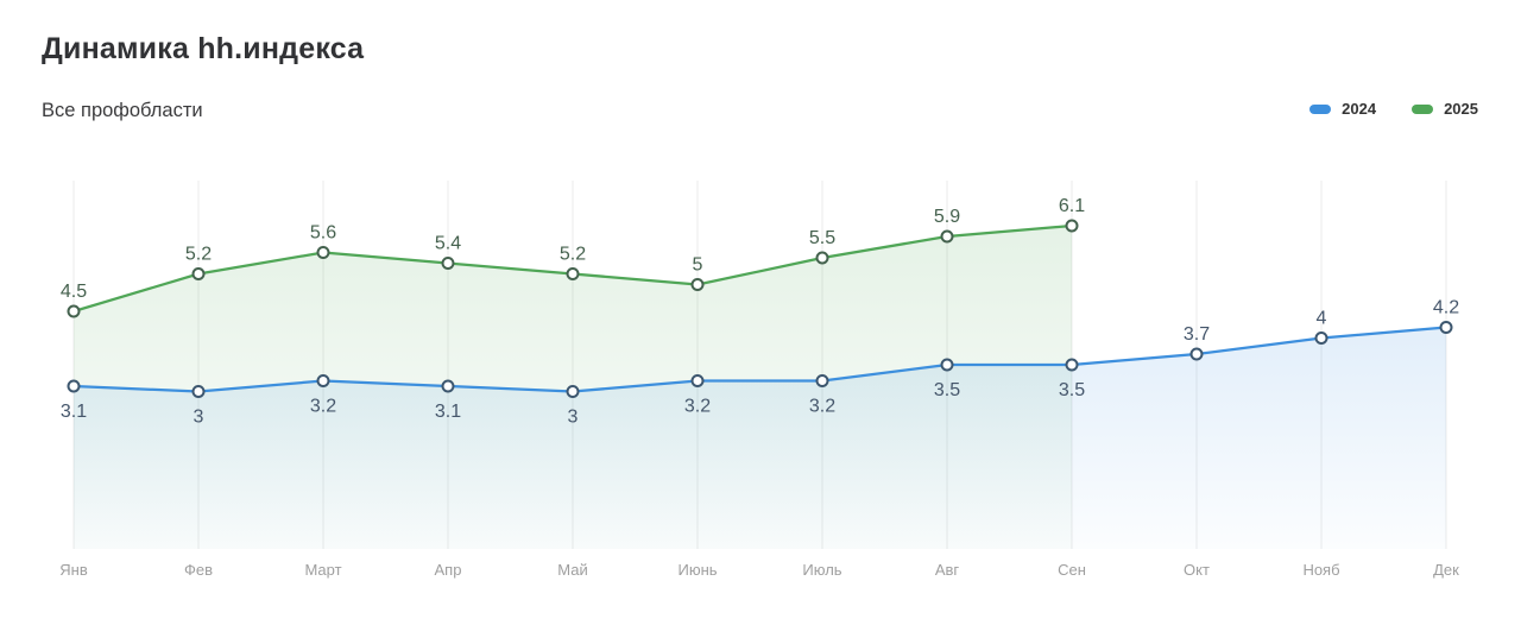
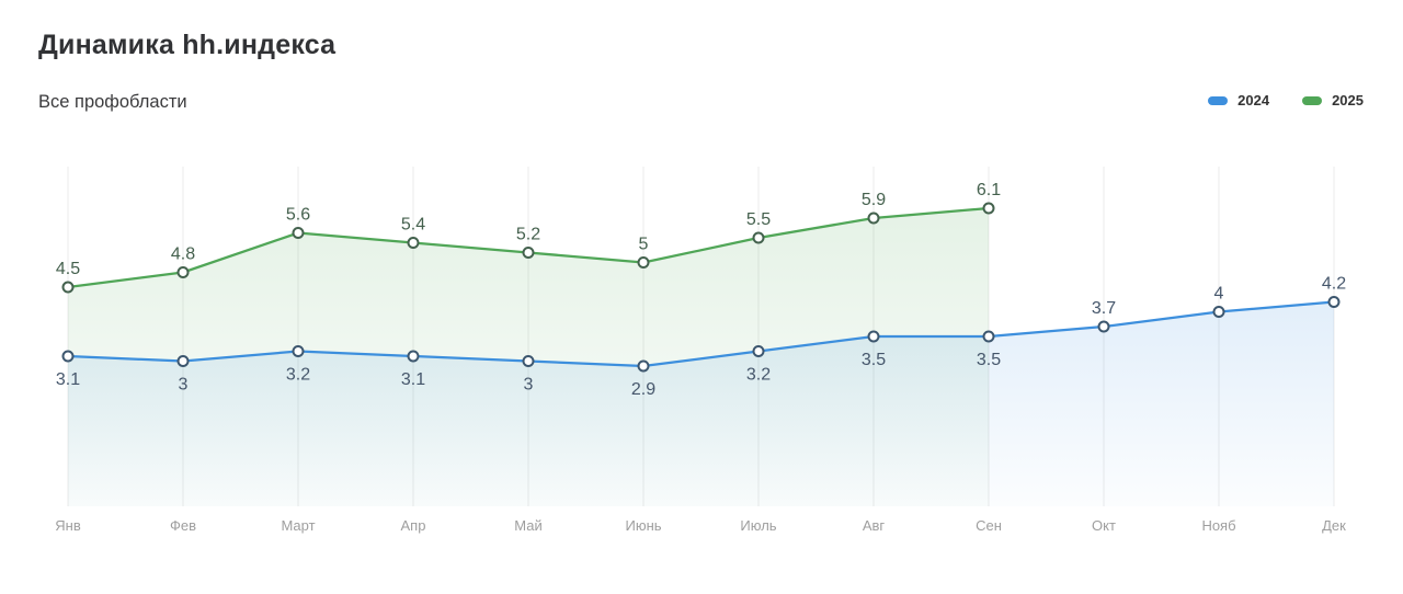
2025/Фев: 5.2 -> 4.8
2024/Июнь: 3.2 -> 2.9
